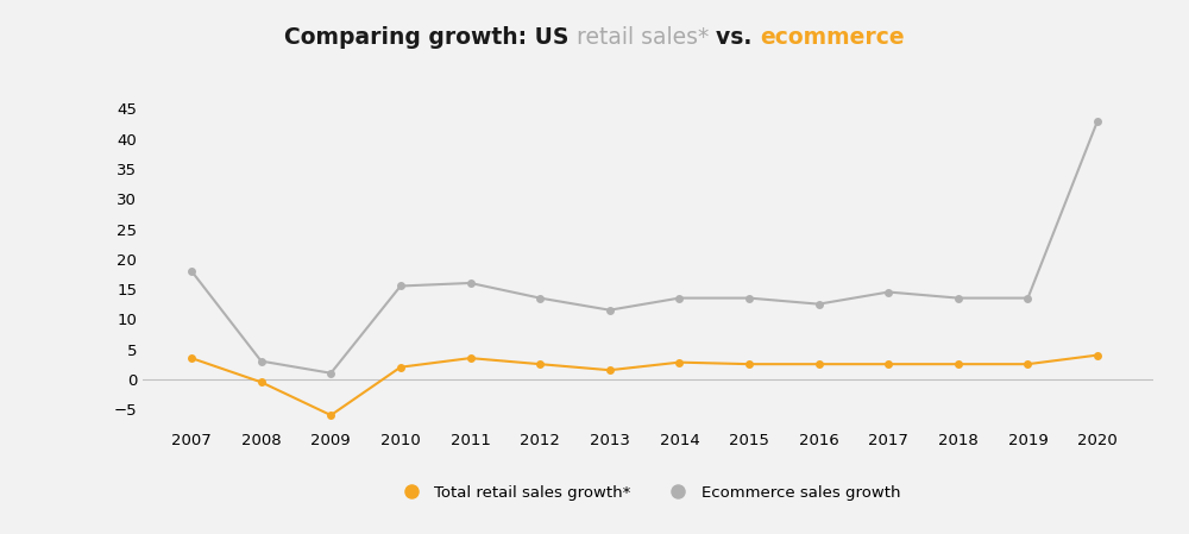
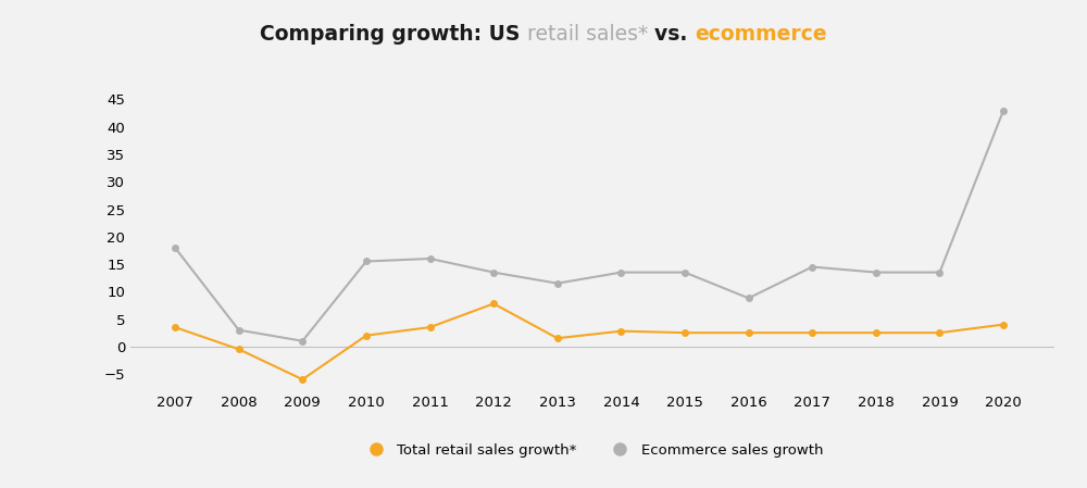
Total retail sales growth*/2012: 2.5 -> 7.8
Ecommerce sales growth/2016: 12.5 -> 8.8
